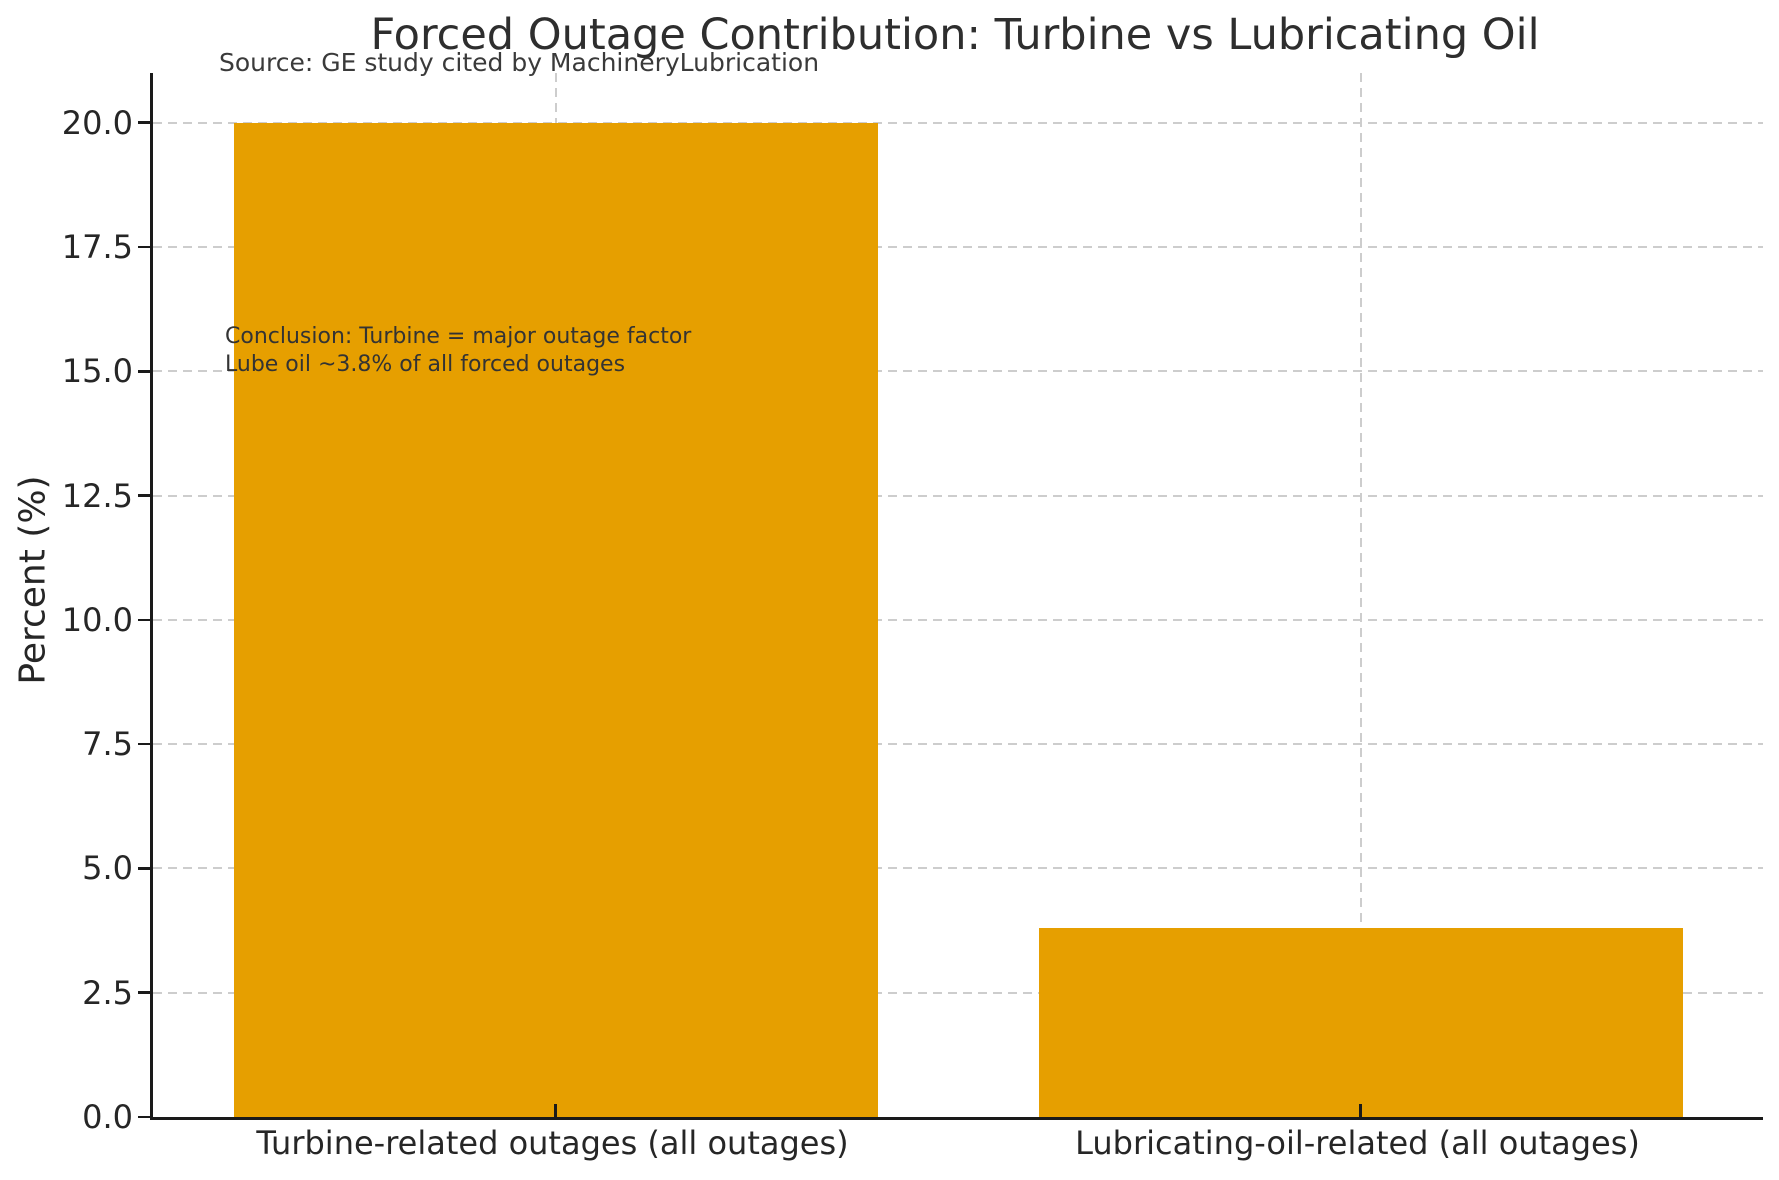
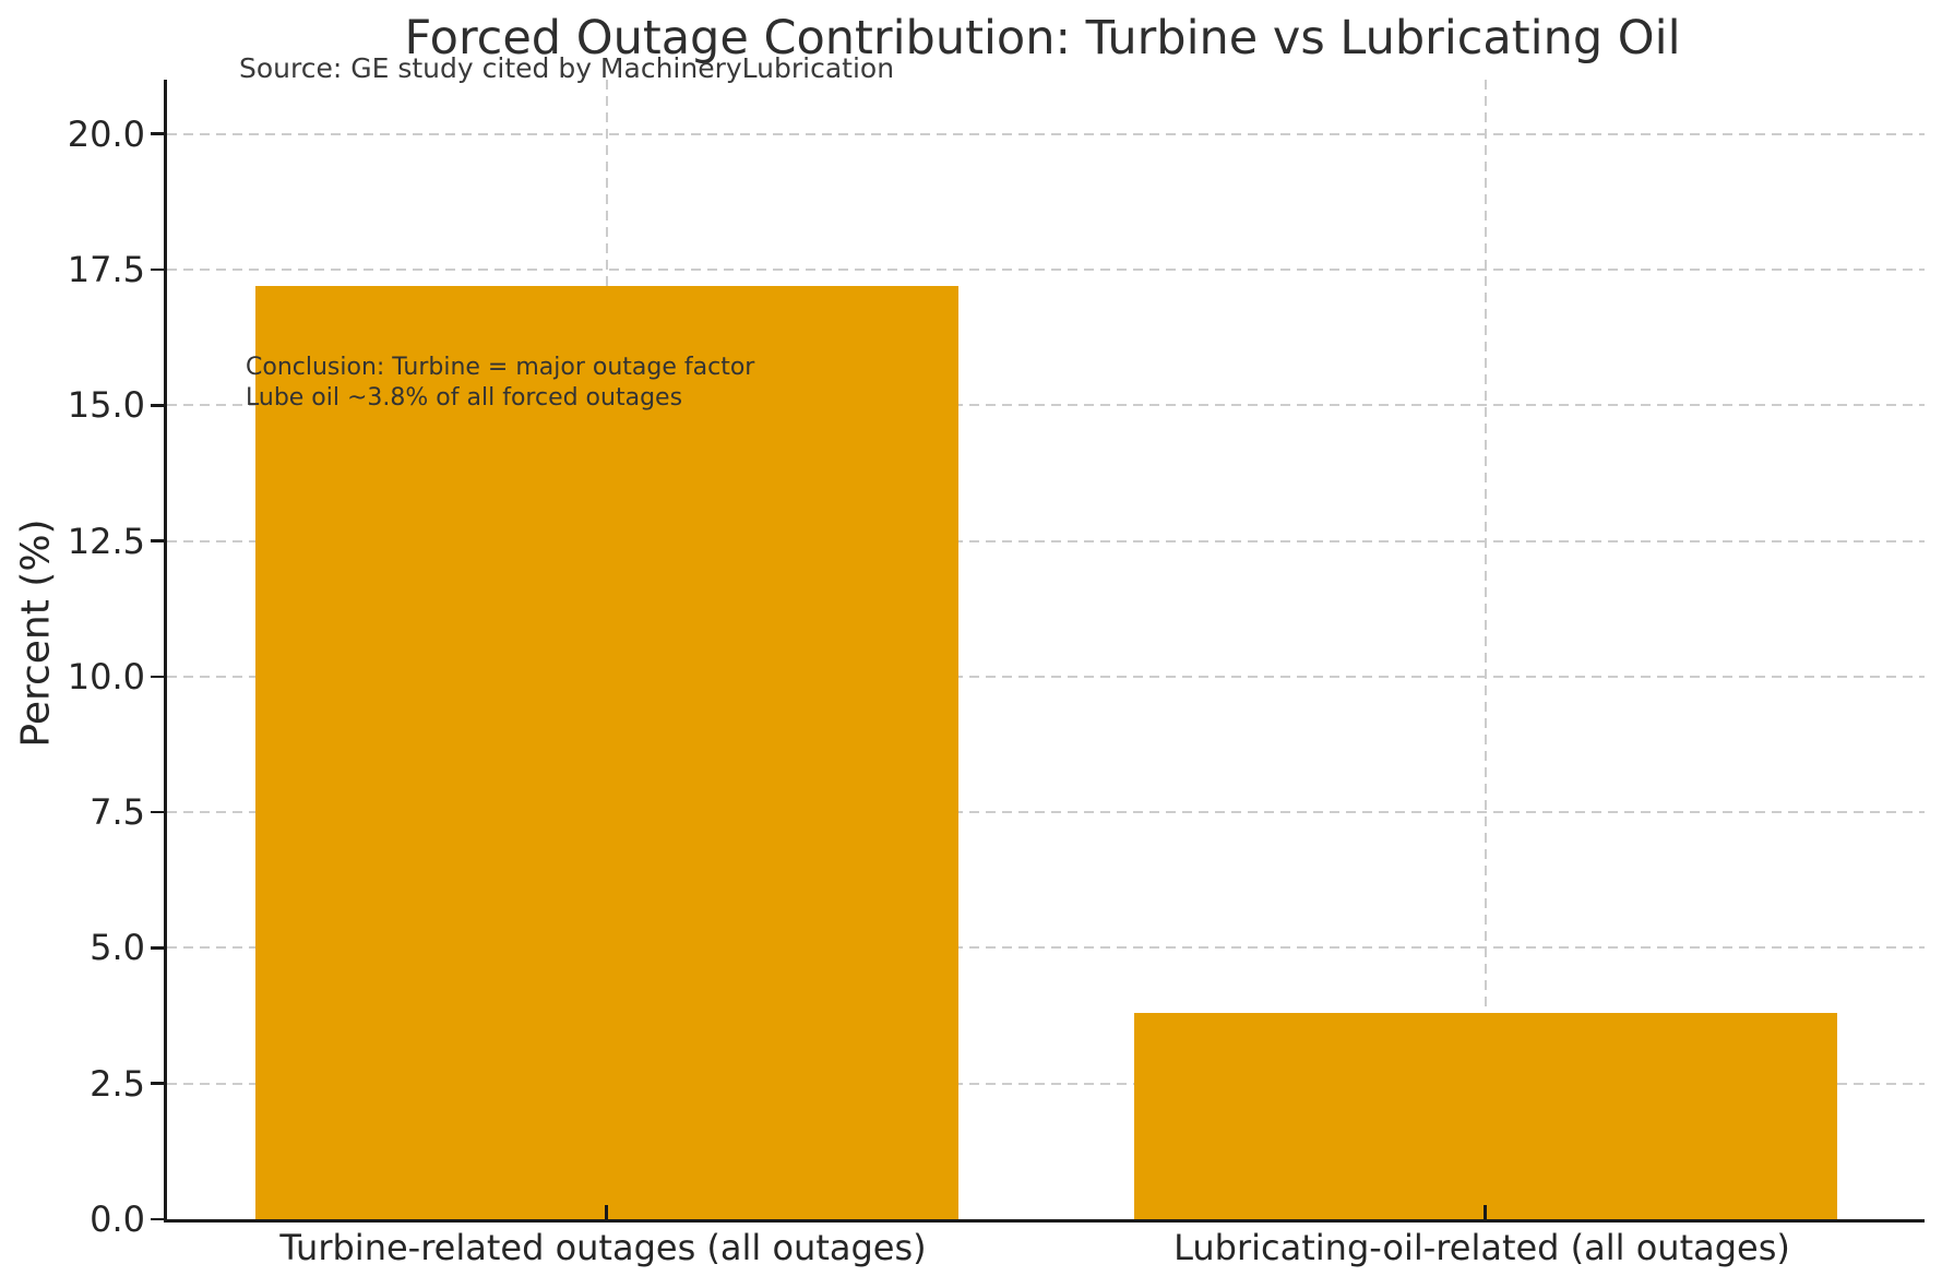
Turbine-related outages (all outages): 20.0 -> 17.2
